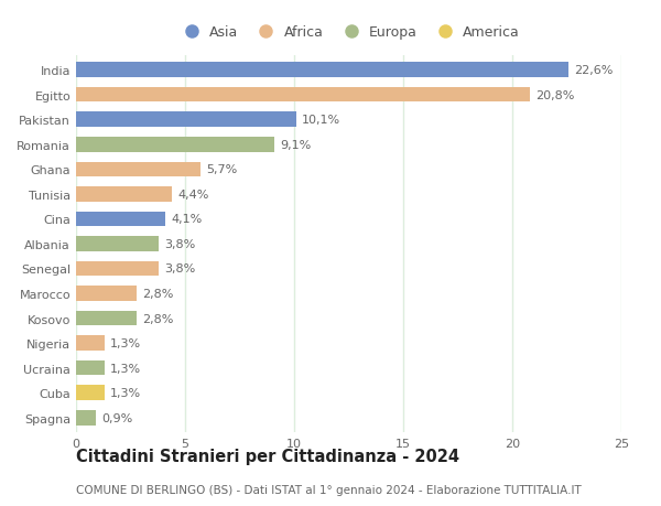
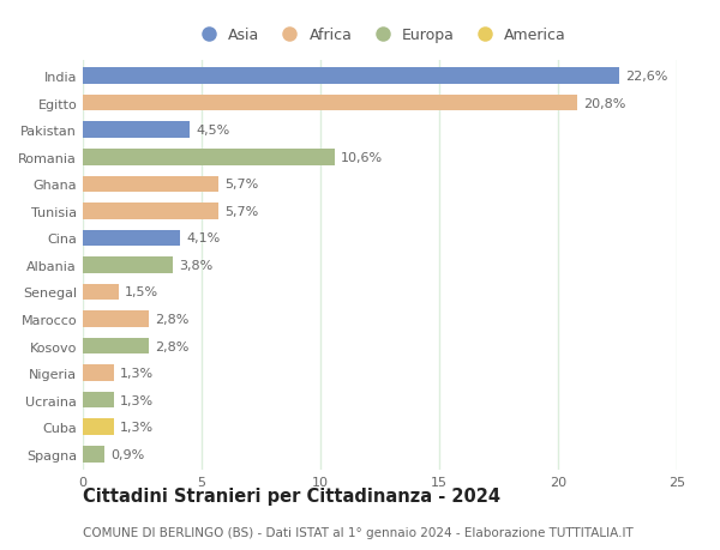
Pakistan: 10,1% -> 4,5%
Romania: 9,1% -> 10,6%
Tunisia: 4,4% -> 5,7%
Senegal: 3,8% -> 1,5%
